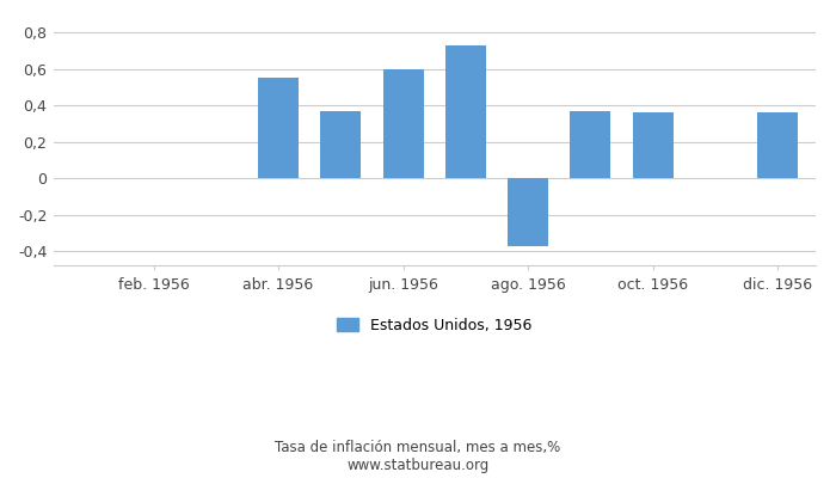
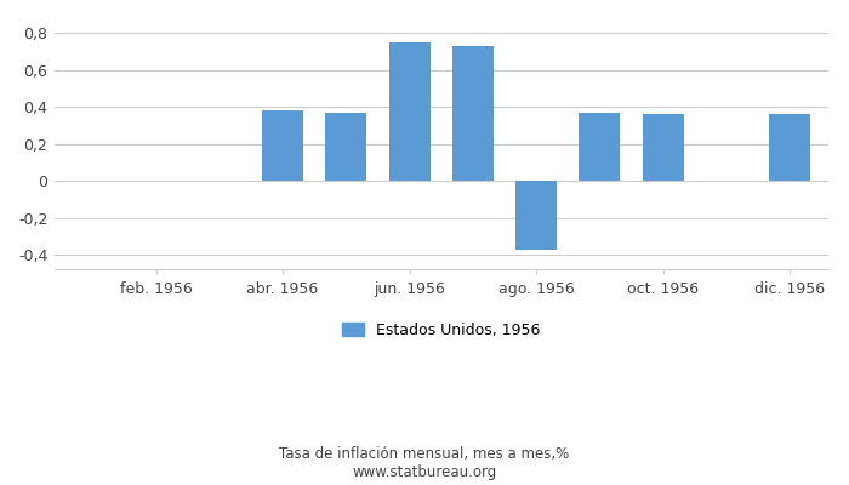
abr. 1956: 0,55 -> 0,38
jun. 1956: 0,60 -> 0,75
